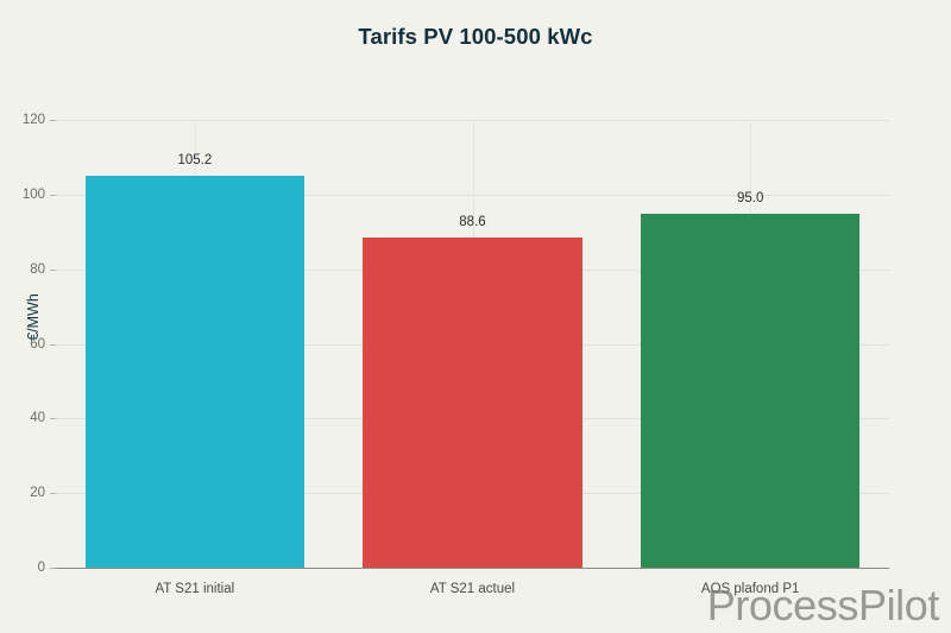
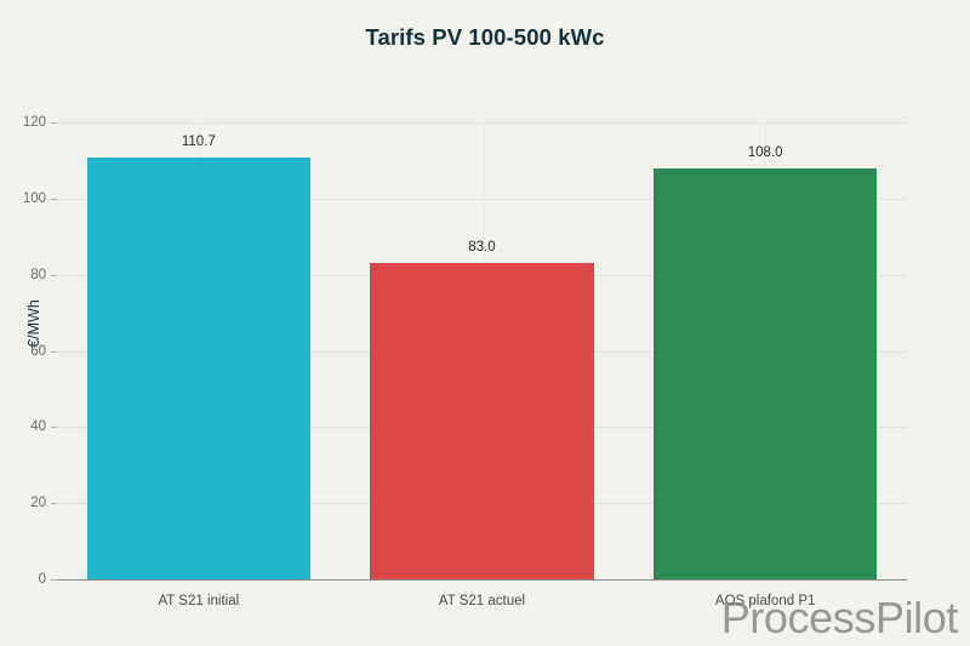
AT S21 initial: 105.2 -> 110.7
AT S21 actuel: 88.6 -> 83.0
AOS plafond P1: 95.0 -> 108.0
